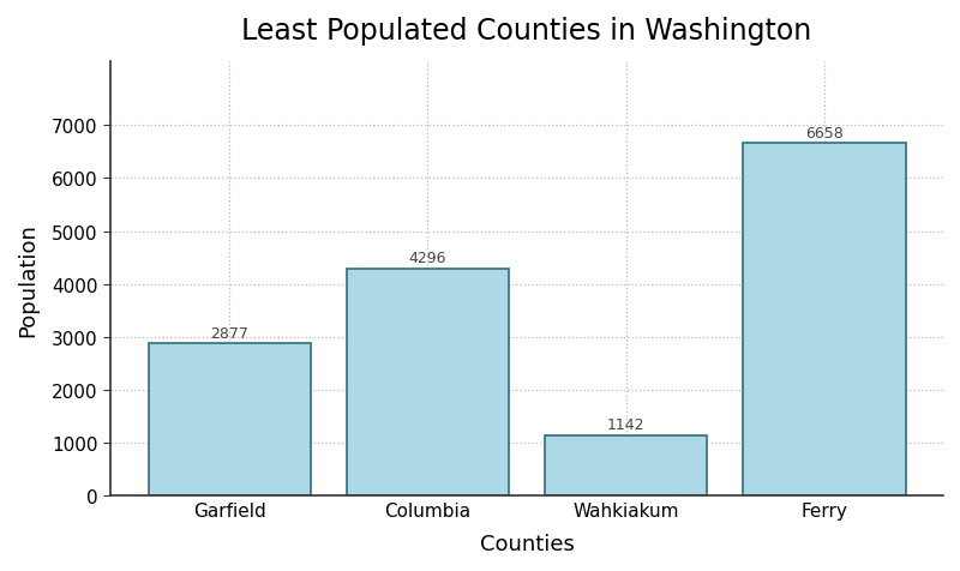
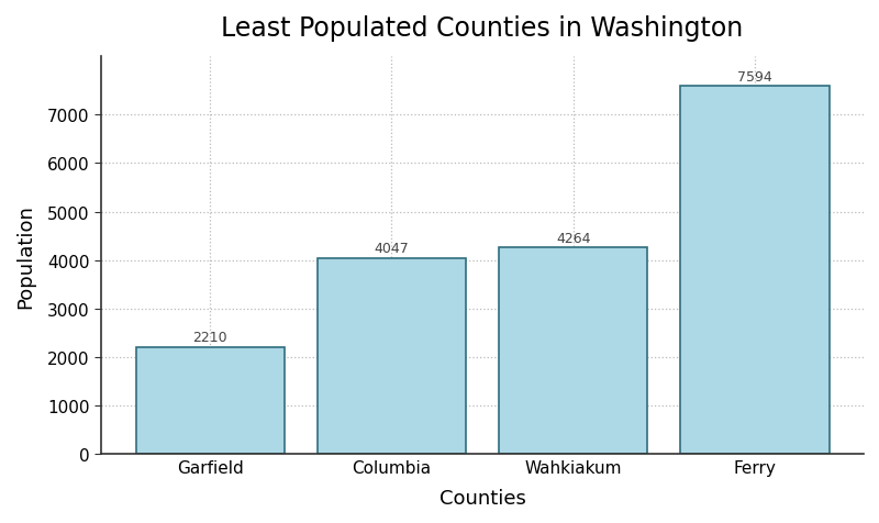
Garfield: 2877 -> 2210
Columbia: 4296 -> 4047
Wahkiakum: 1142 -> 4264
Ferry: 6658 -> 7594
